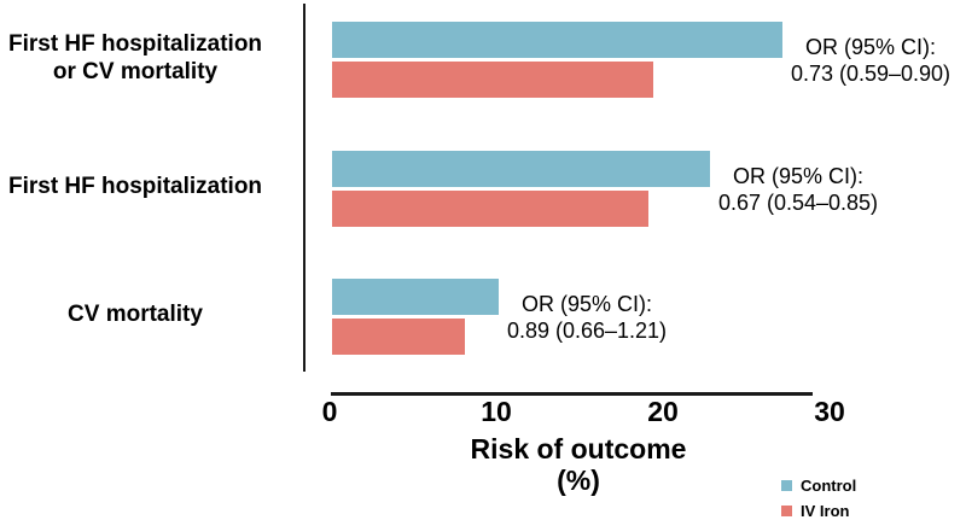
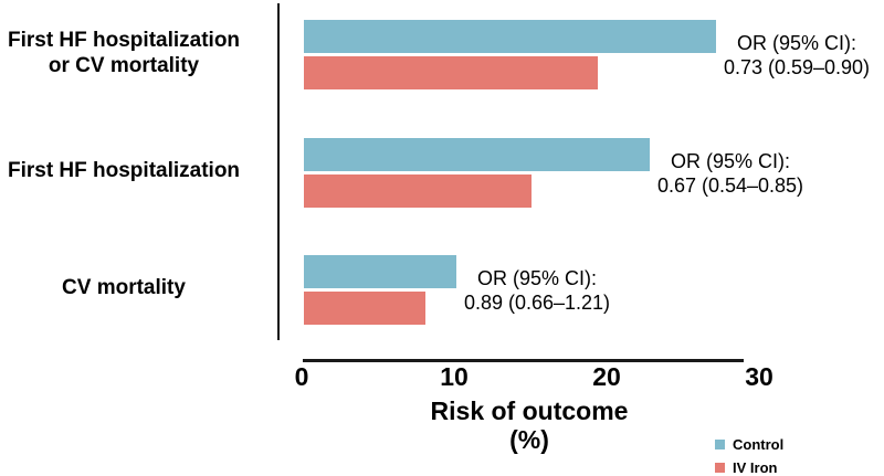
IV Iron/First HF hospitalization: 19.0 -> 14.9
